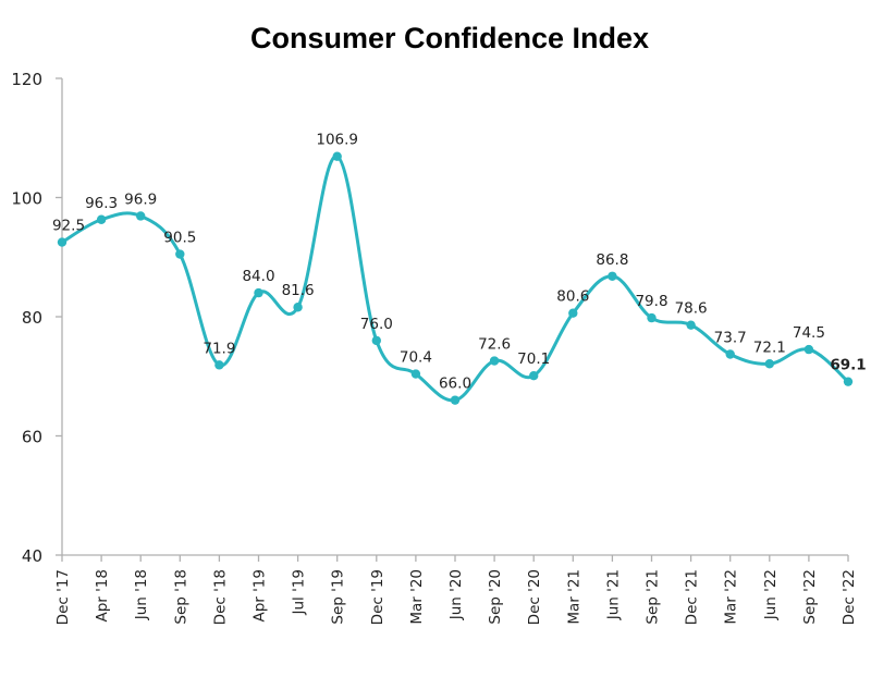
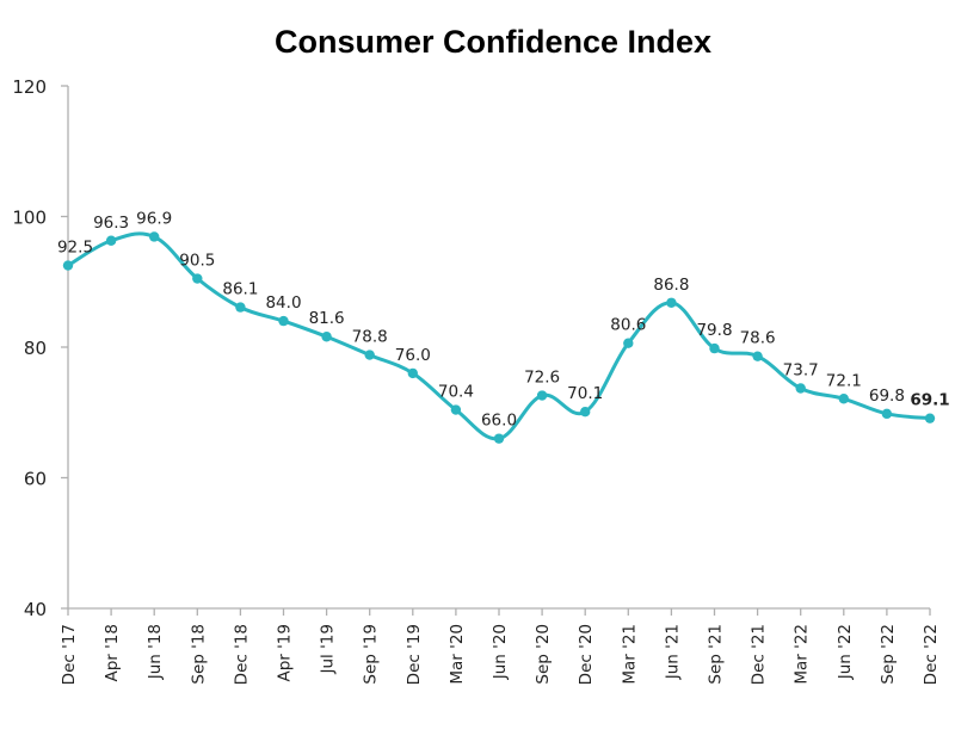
Dec '18: 71.9 -> 86.1
Sep '19: 106.9 -> 78.8
Sep '22: 74.5 -> 69.8
